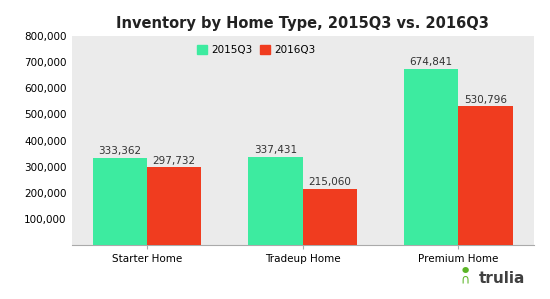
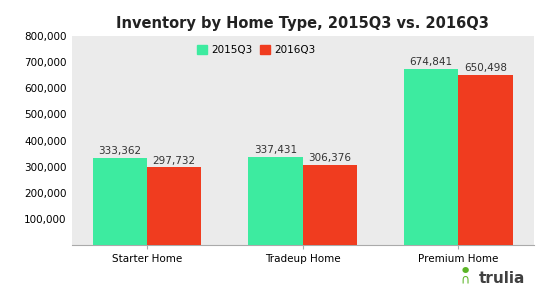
2016Q3/Tradeup Home: 215,060 -> 306,376
2016Q3/Premium Home: 530,796 -> 650,498
